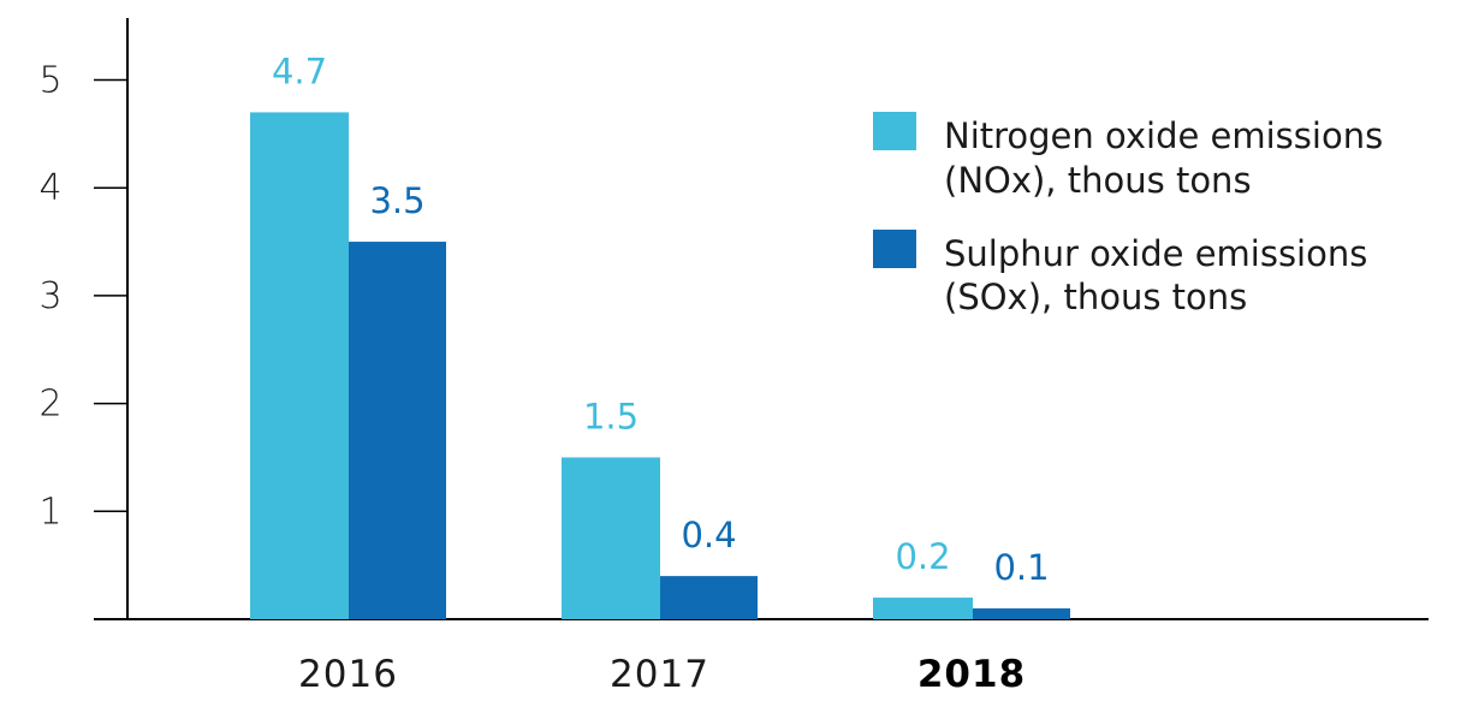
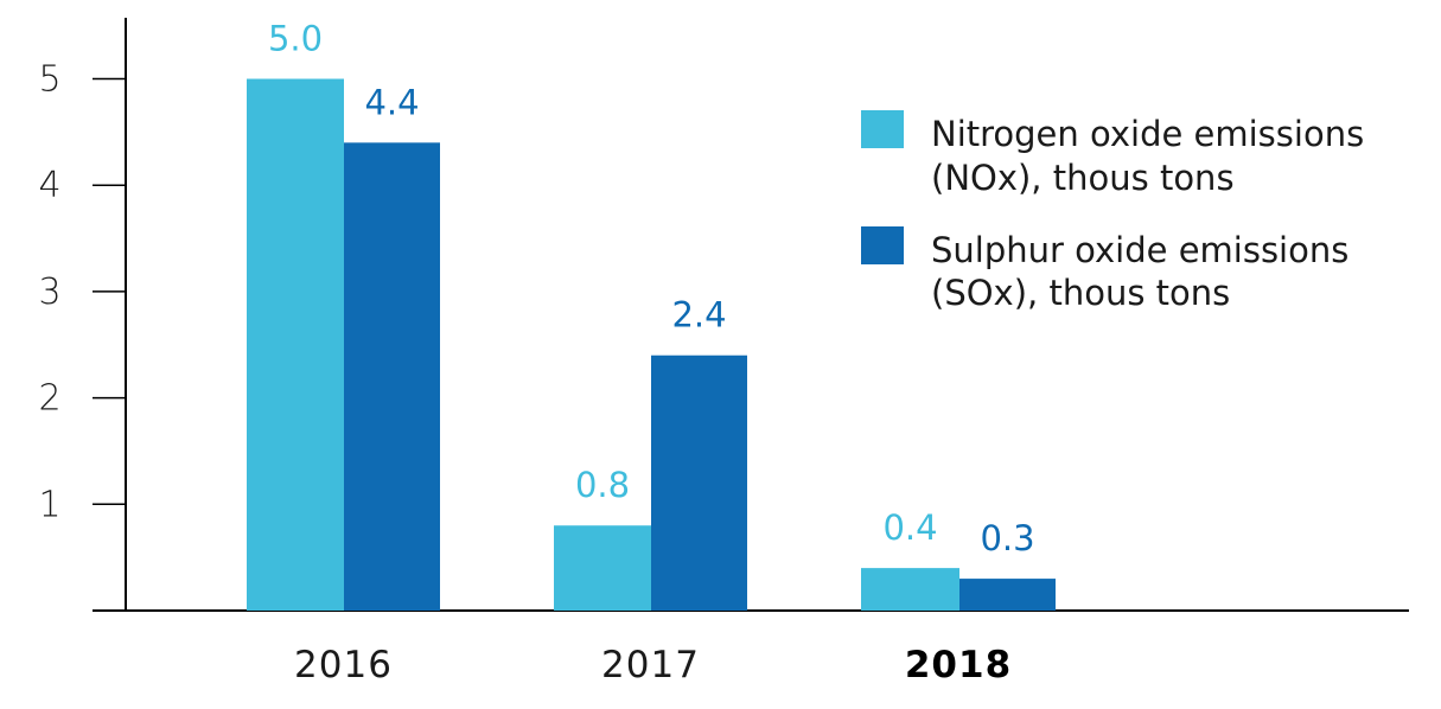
Nitrogen oxide emissions (NOx), thous tons/2016: 4.7 -> 5.0
Sulphur oxide emissions (SOx), thous tons/2016: 3.5 -> 4.4
Nitrogen oxide emissions (NOx), thous tons/2017: 1.5 -> 0.8
Sulphur oxide emissions (SOx), thous tons/2017: 0.4 -> 2.4
Nitrogen oxide emissions (NOx), thous tons/2018: 0.2 -> 0.4
Sulphur oxide emissions (SOx), thous tons/2018: 0.1 -> 0.3
